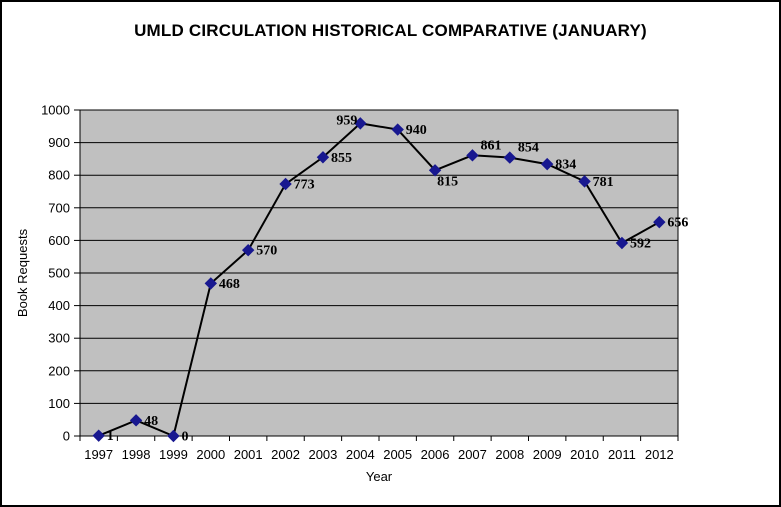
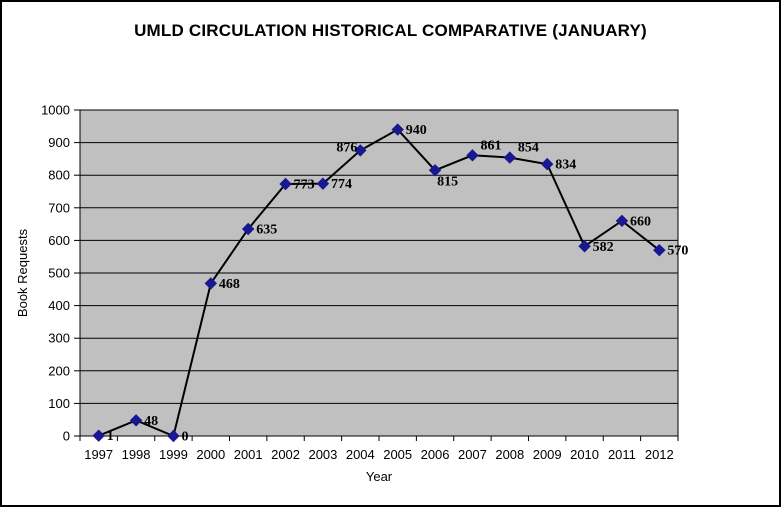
2001: 570 -> 635
2003: 855 -> 774
2004: 959 -> 876
2010: 781 -> 582
2011: 592 -> 660
2012: 656 -> 570
